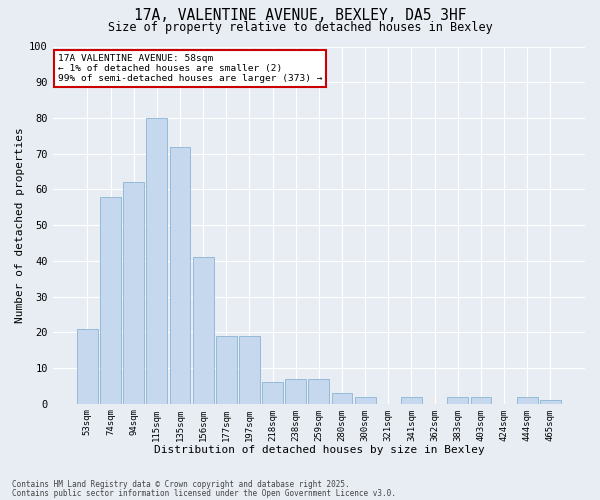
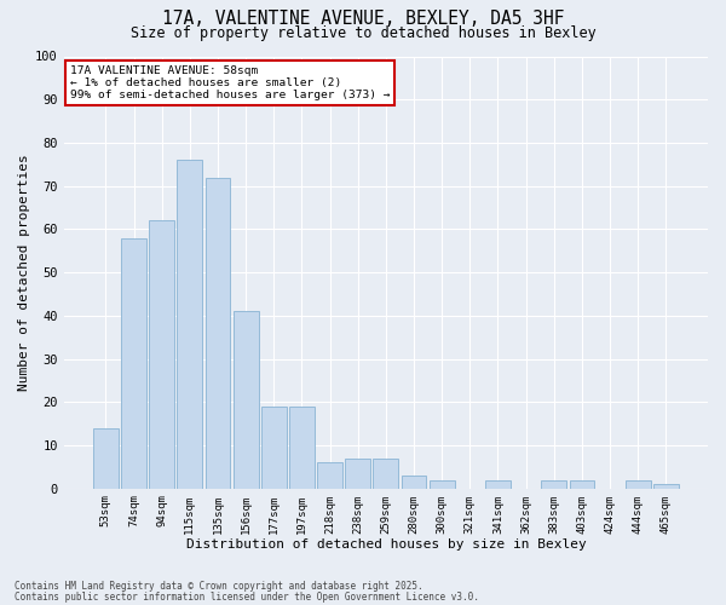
53sqm: 21 -> 14
115sqm: 80 -> 76
